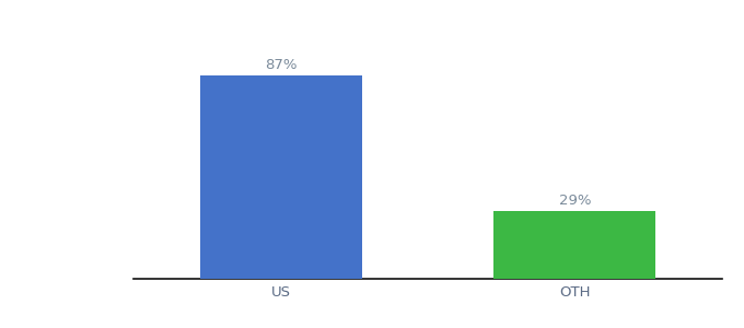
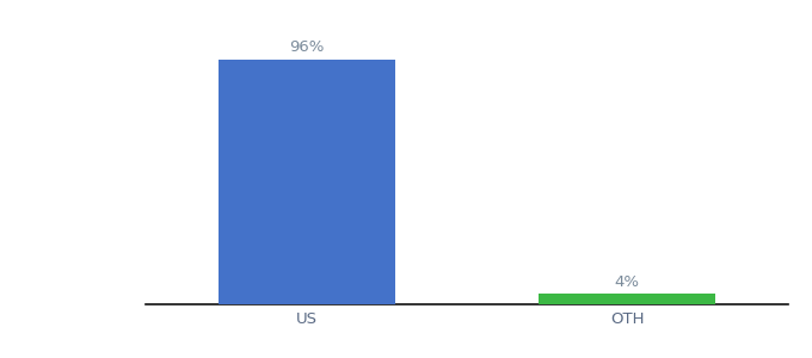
US: 87% -> 96%
OTH: 29% -> 4%
